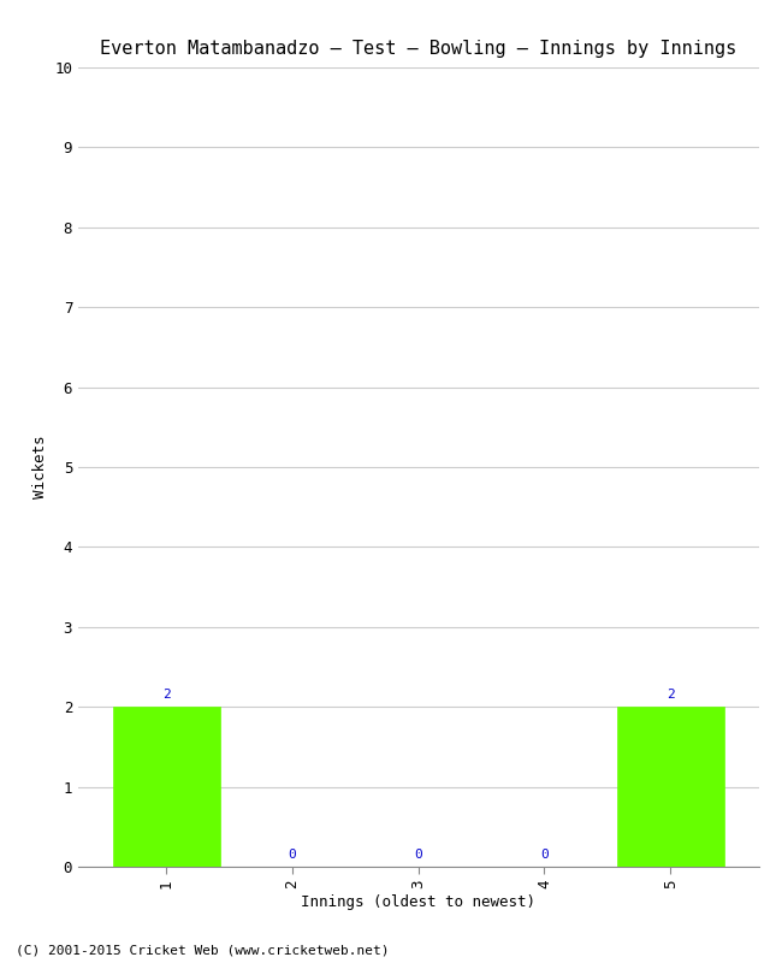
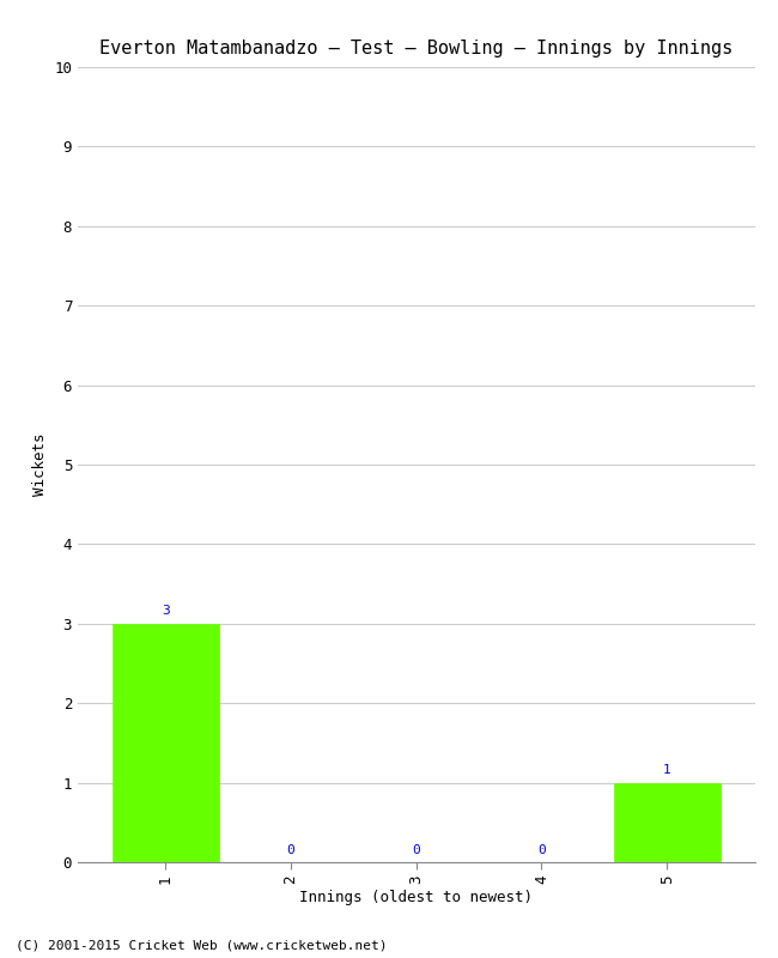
1: 2 -> 3
5: 2 -> 1
